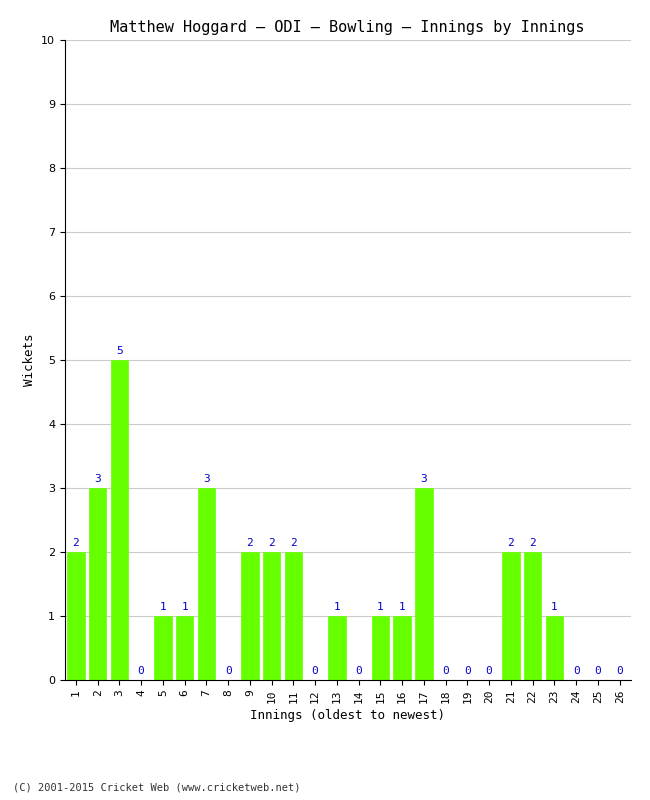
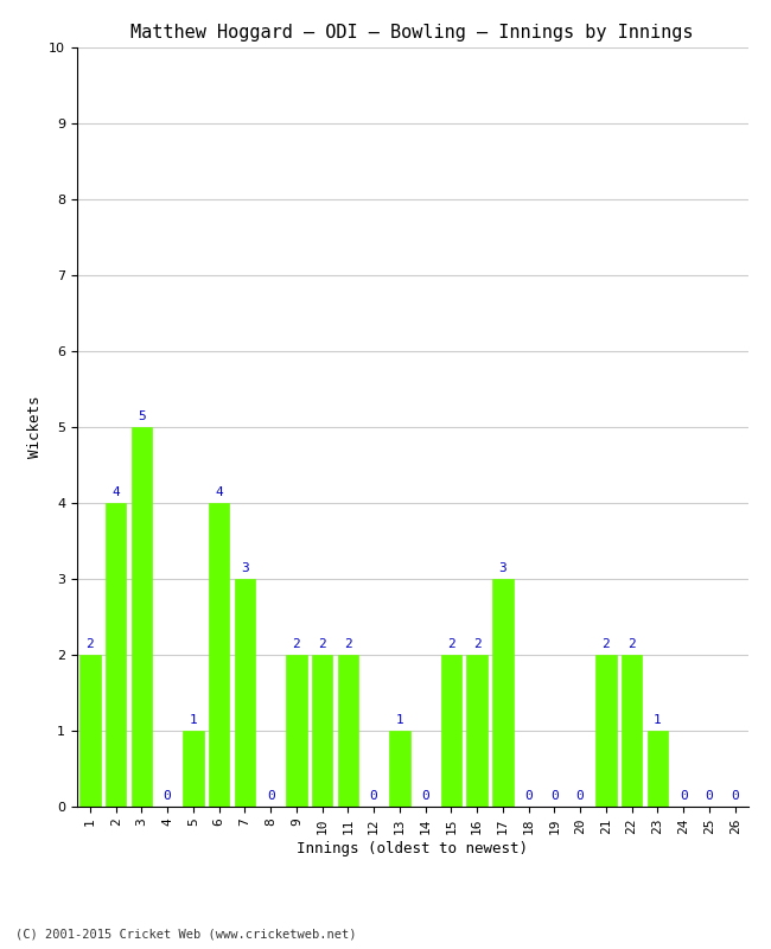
2: 3 -> 4
6: 1 -> 4
15: 1 -> 2
16: 1 -> 2
